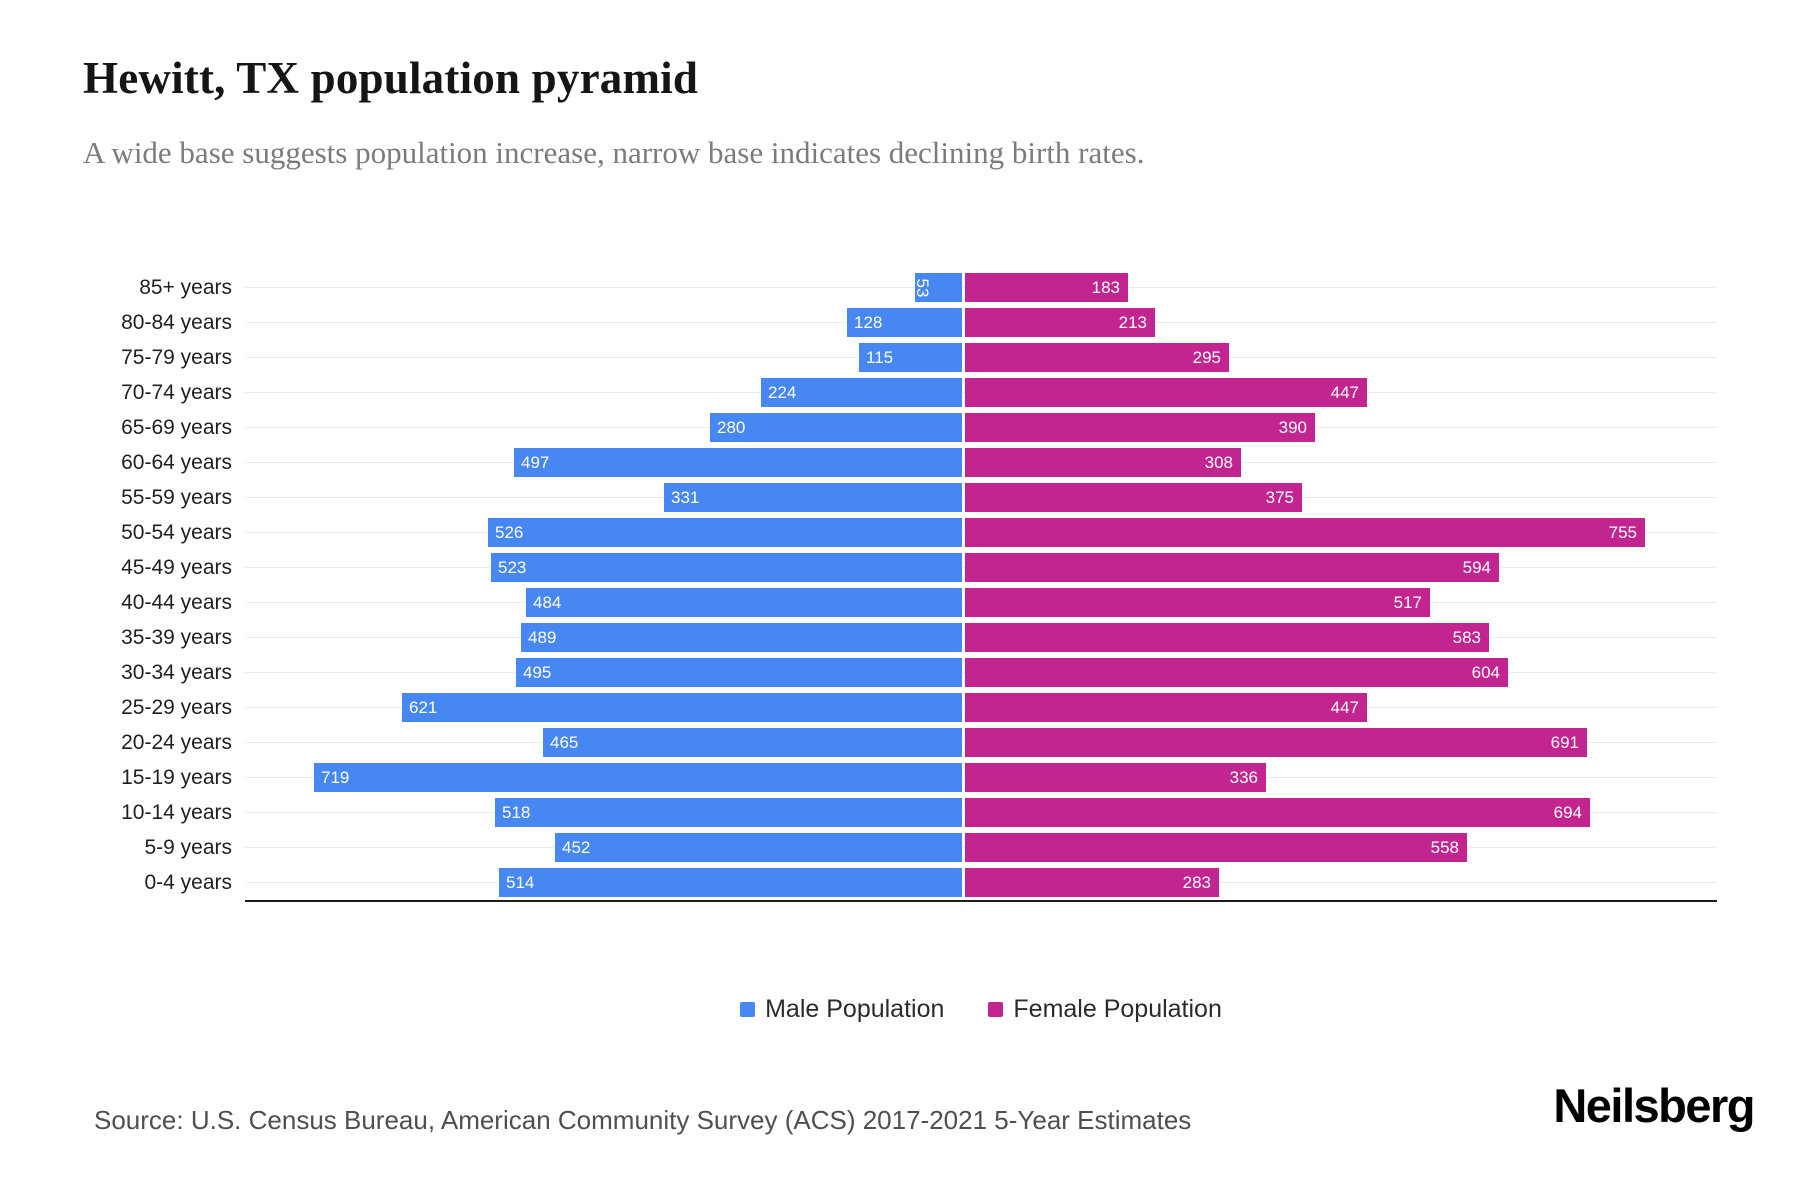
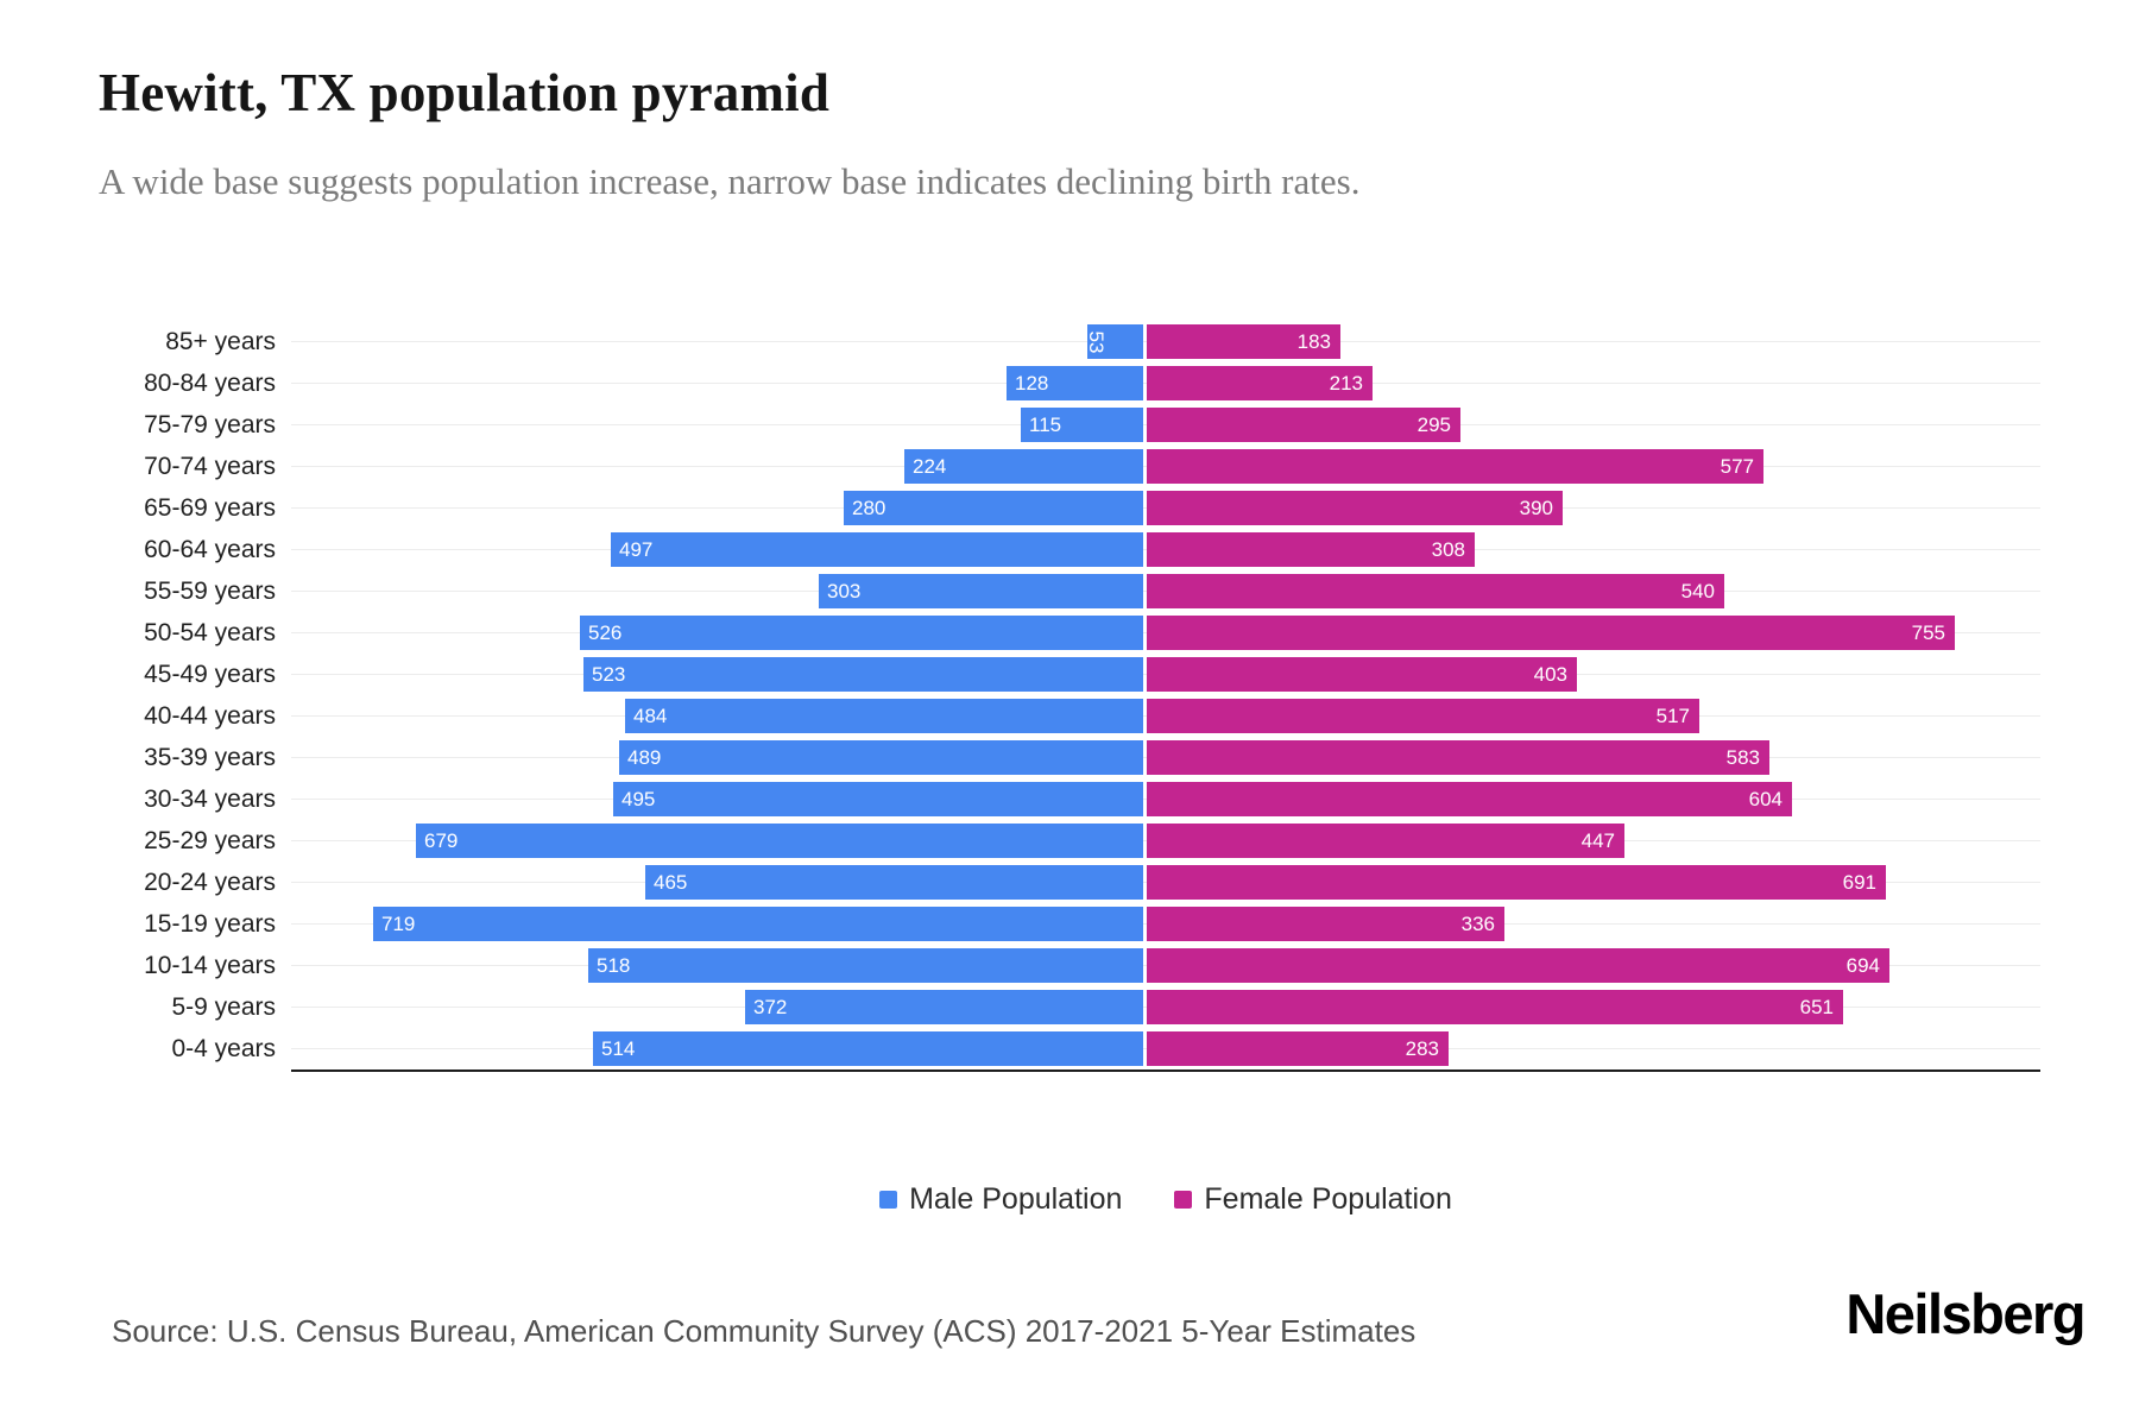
Female Population/70-74 years: 447 -> 577
Male Population/55-59 years: 331 -> 303
Female Population/55-59 years: 375 -> 540
Female Population/45-49 years: 594 -> 403
Male Population/25-29 years: 621 -> 679
Male Population/5-9 years: 452 -> 372
Female Population/5-9 years: 558 -> 651
